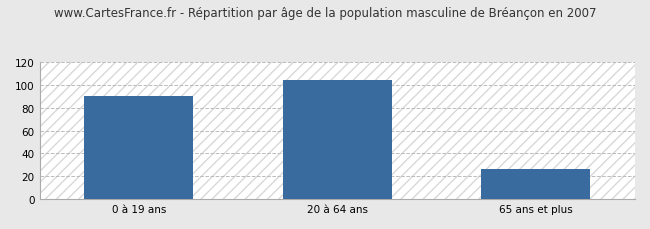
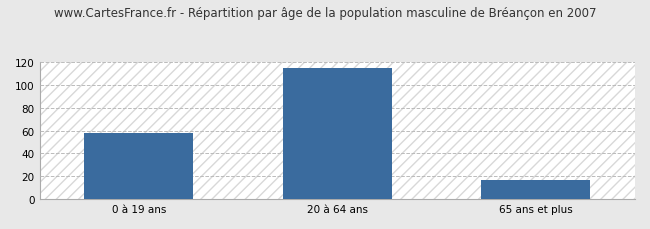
0 à 19 ans: 90 -> 58
20 à 64 ans: 104 -> 115
65 ans et plus: 26 -> 17
